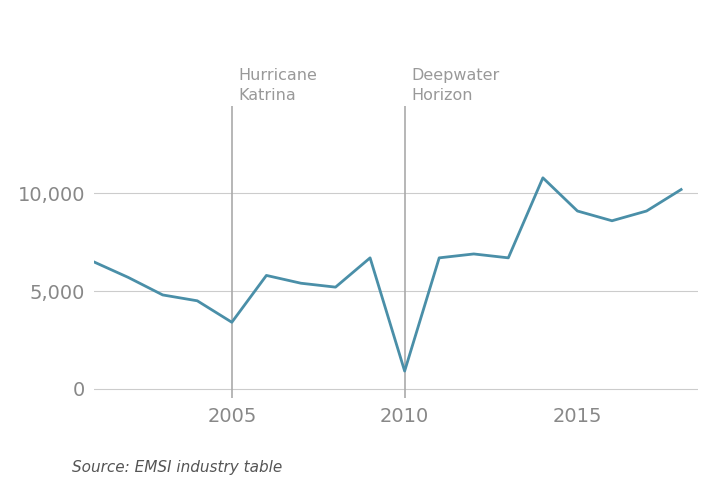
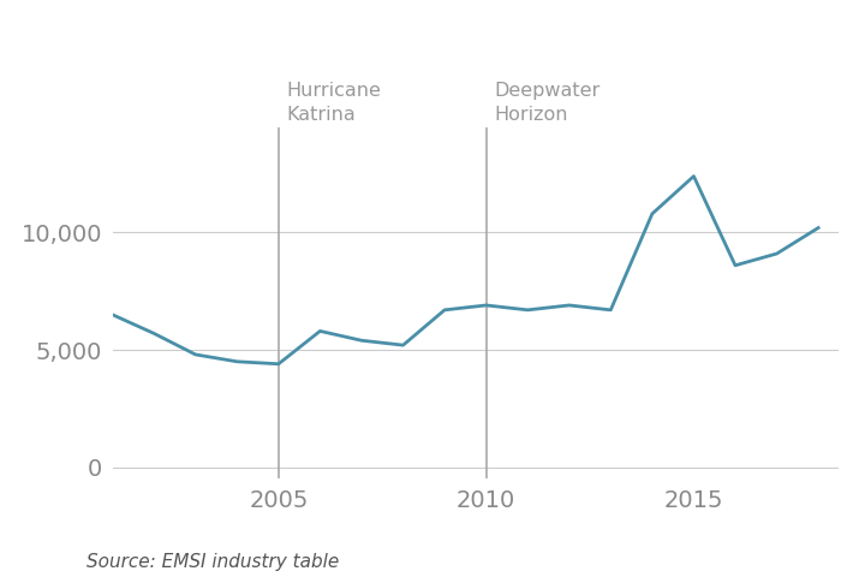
2005: 3,400 -> 4,400
2010: 900 -> 6,900
2015: 9,100 -> 12,400
